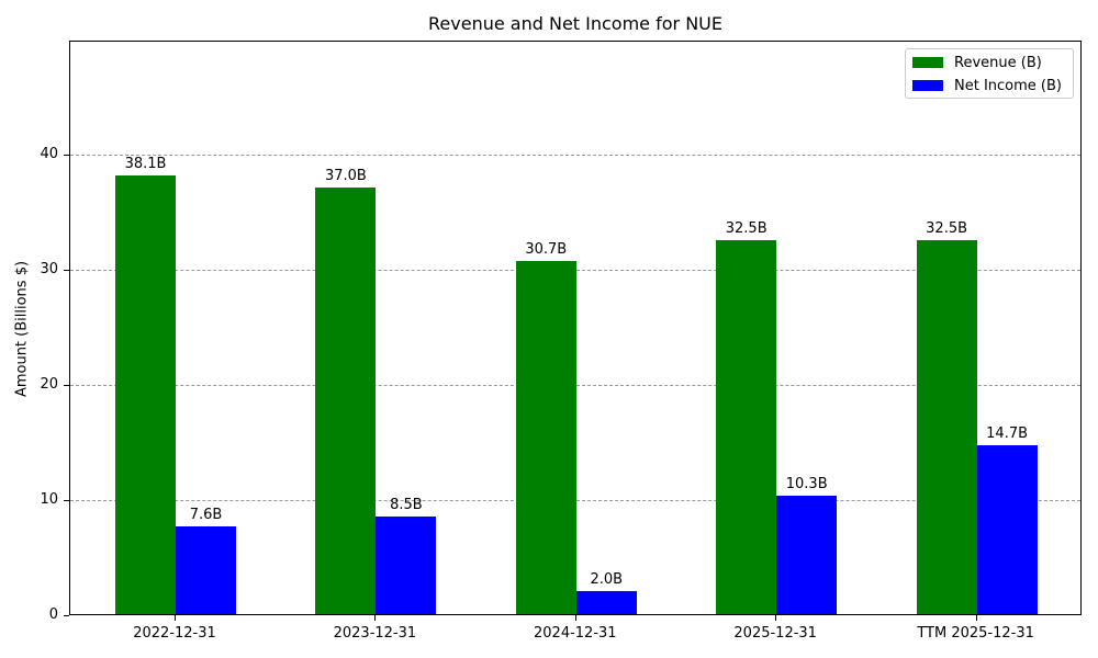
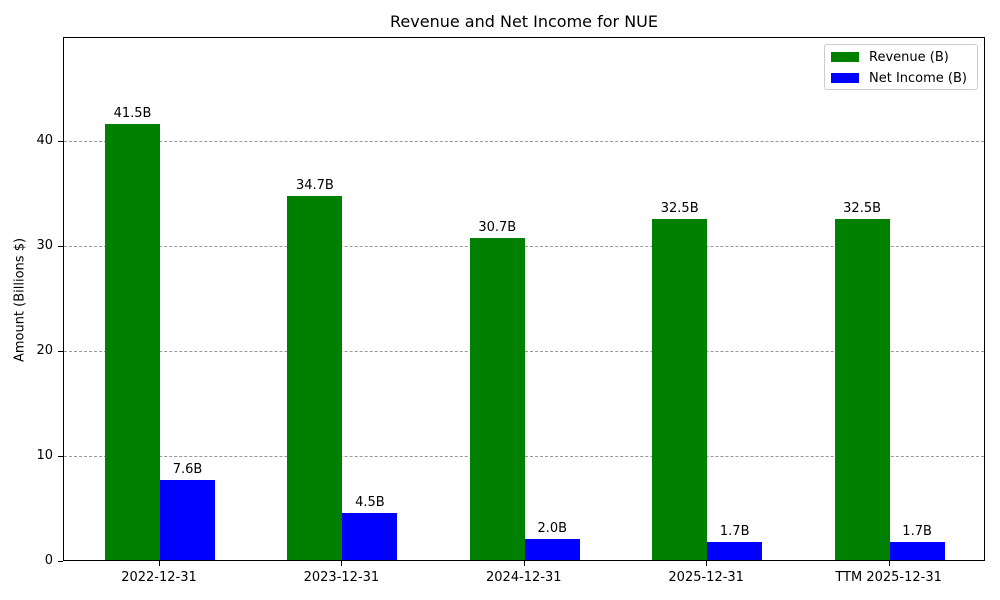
Revenue (B)/2022-12-31: 38.1B -> 41.5B
Revenue (B)/2023-12-31: 37.0B -> 34.7B
Net Income (B)/2023-12-31: 8.5B -> 4.5B
Net Income (B)/2025-12-31: 10.3B -> 1.7B
Net Income (B)/TTM 2025-12-31: 14.7B -> 1.7B
